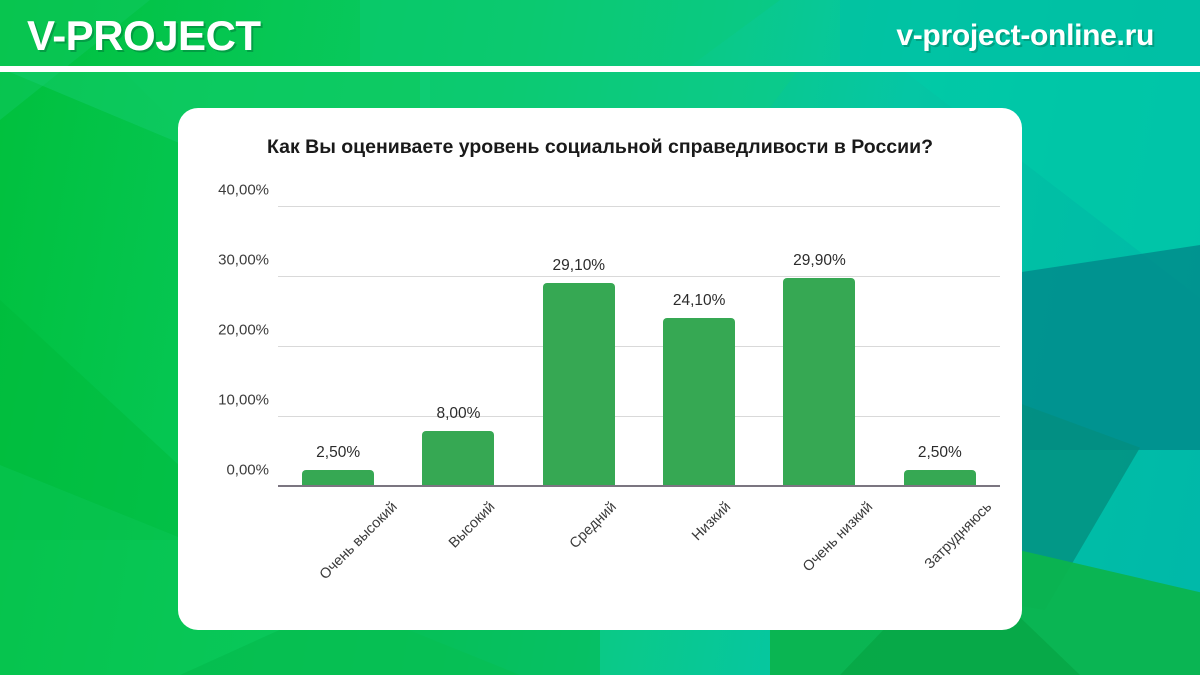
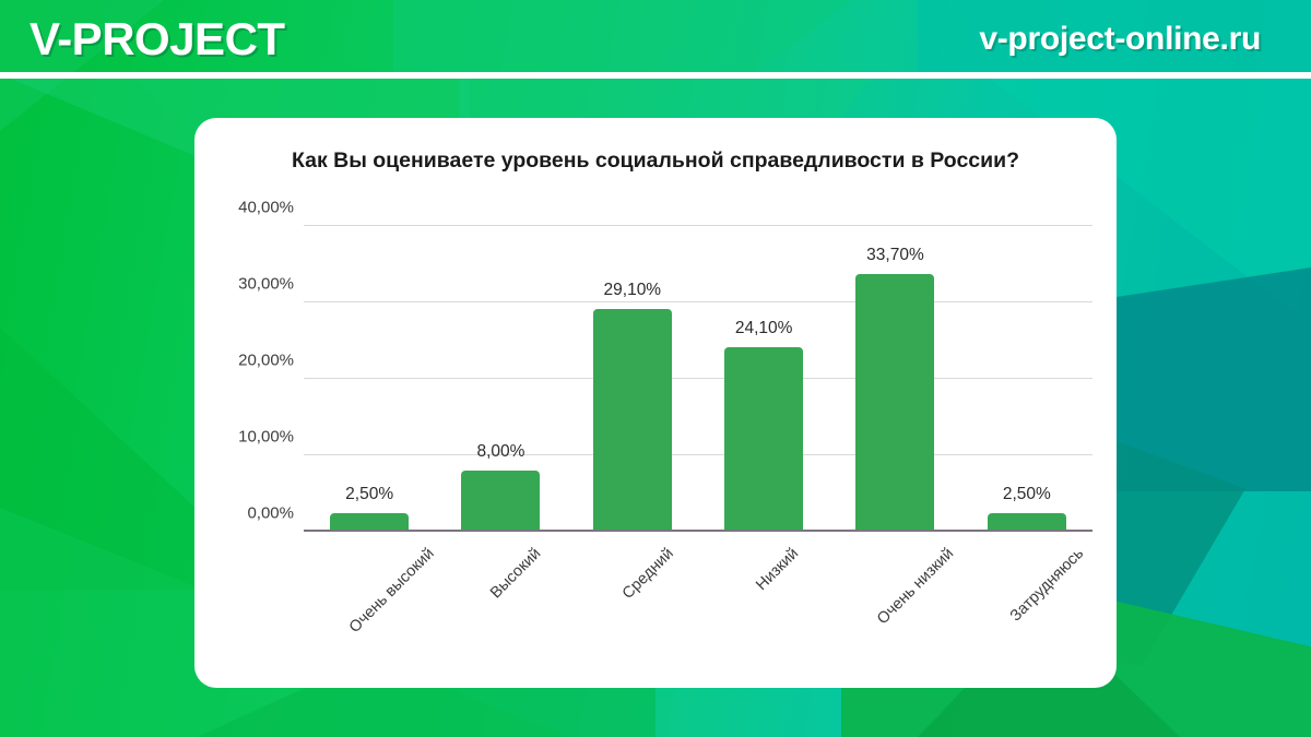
Очень низкий: 29,90% -> 33,70%
